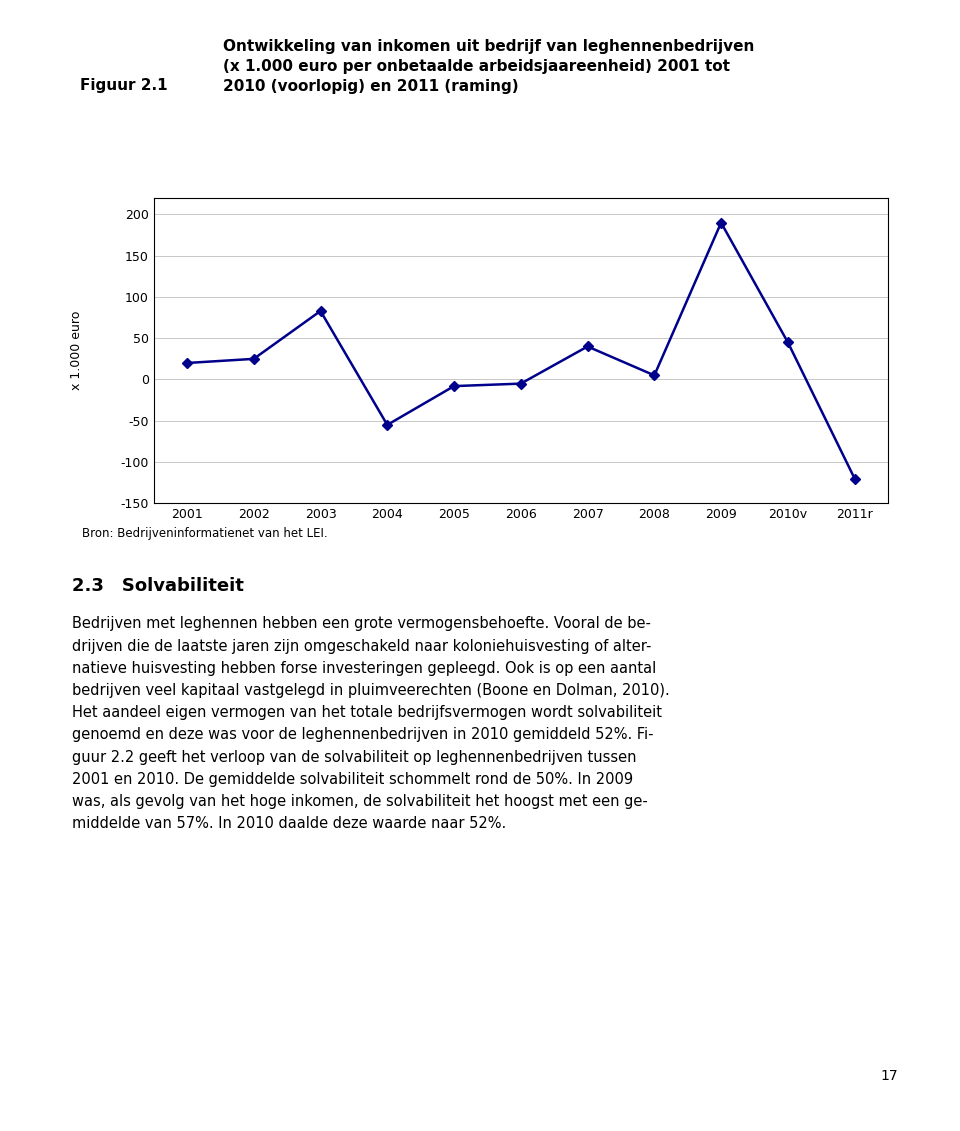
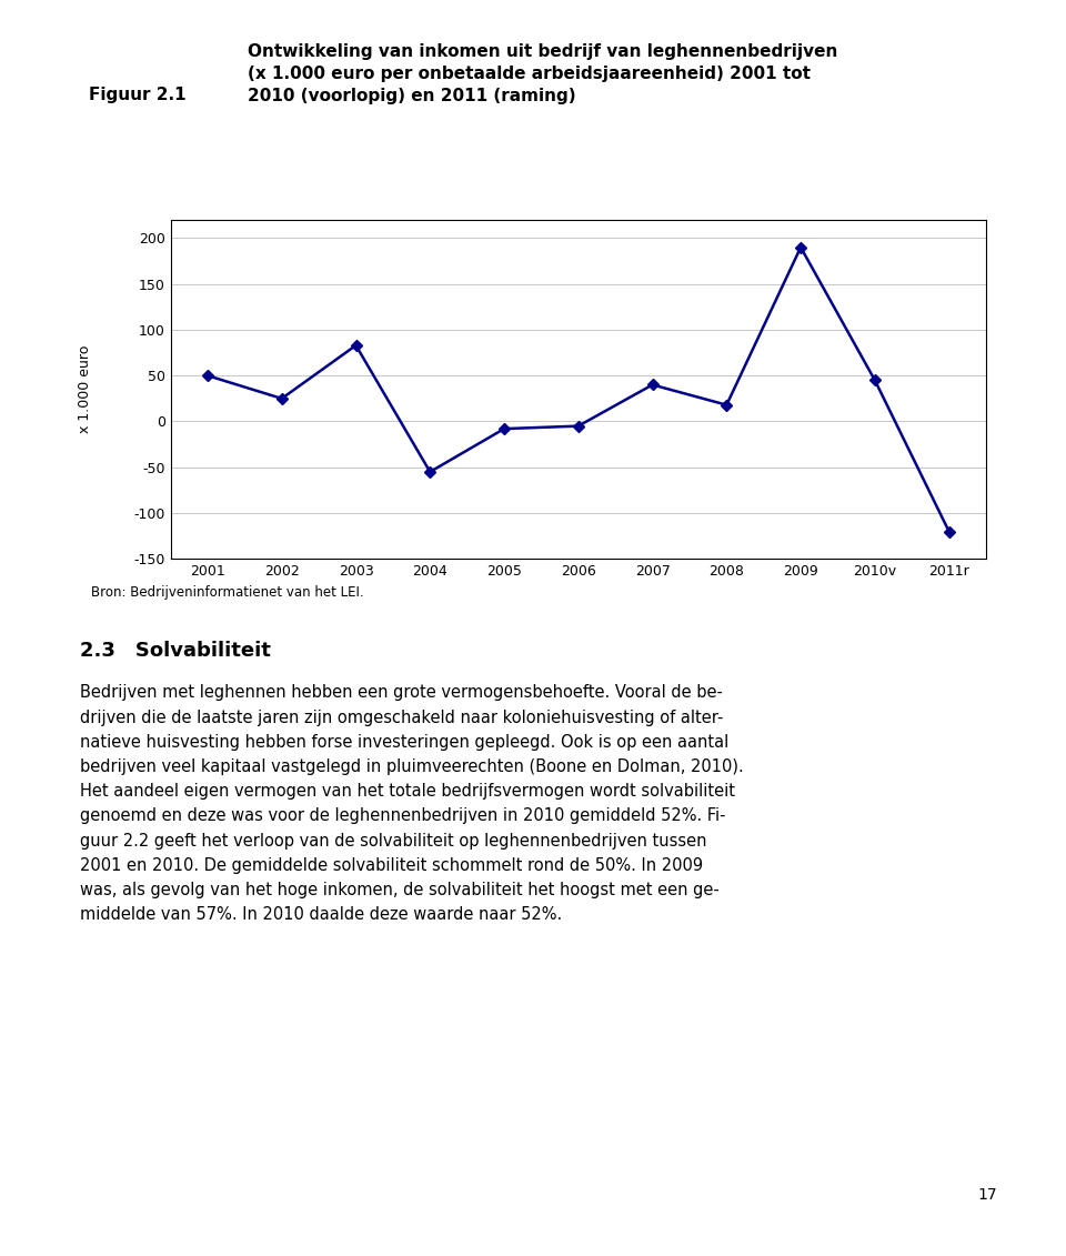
2001: 20 -> 50
2008: 5 -> 18
